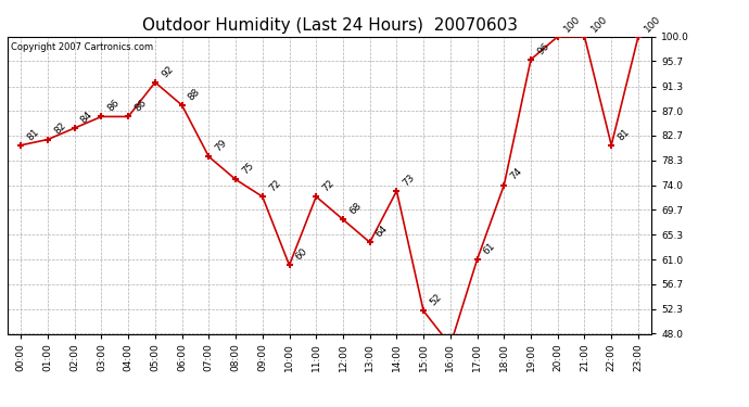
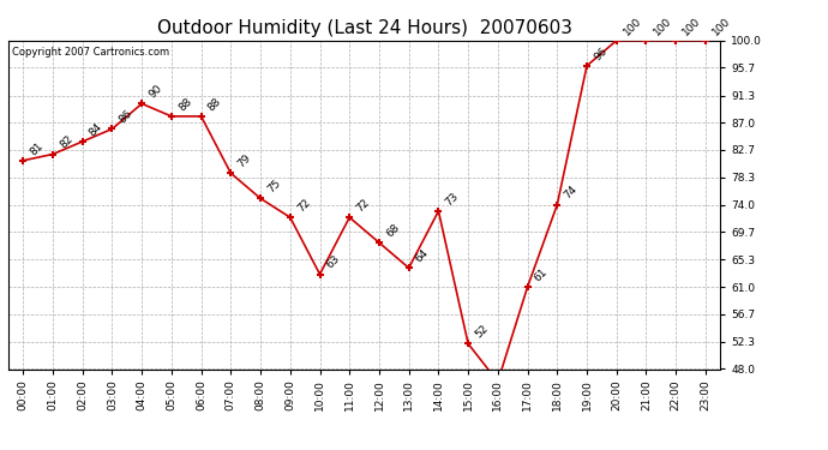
04:00: 86 -> 90
05:00: 92 -> 88
10:00: 60 -> 63
22:00: 81 -> 100
